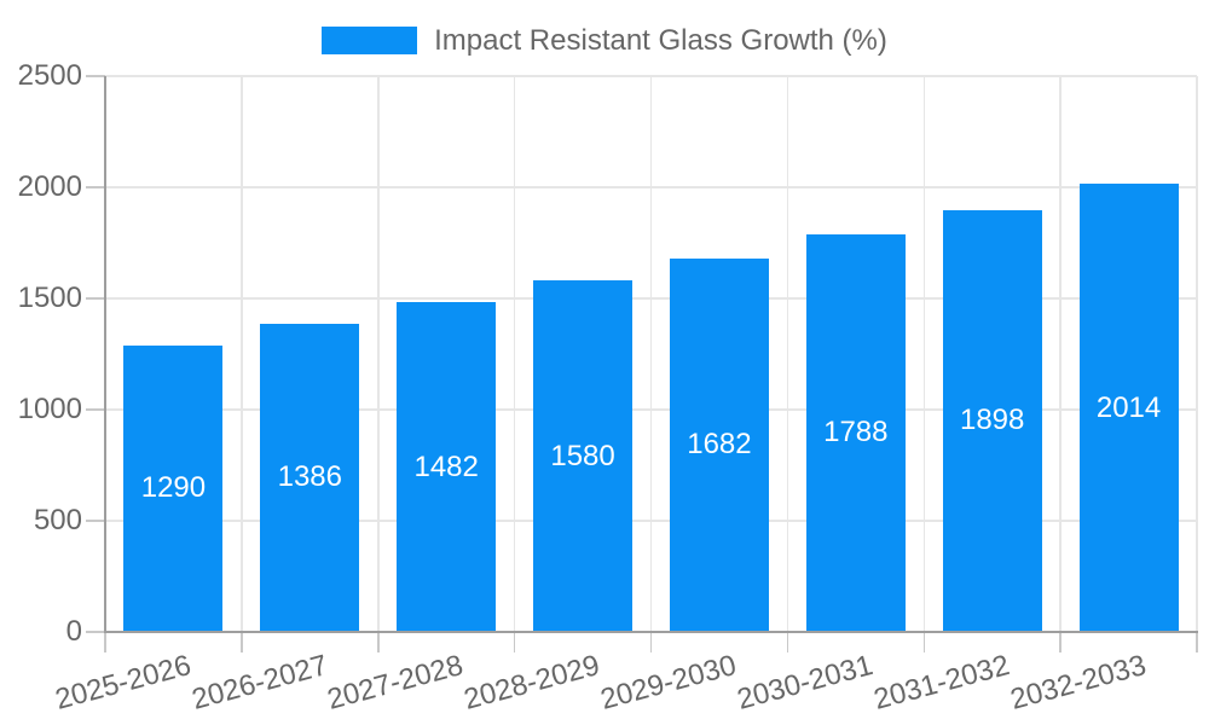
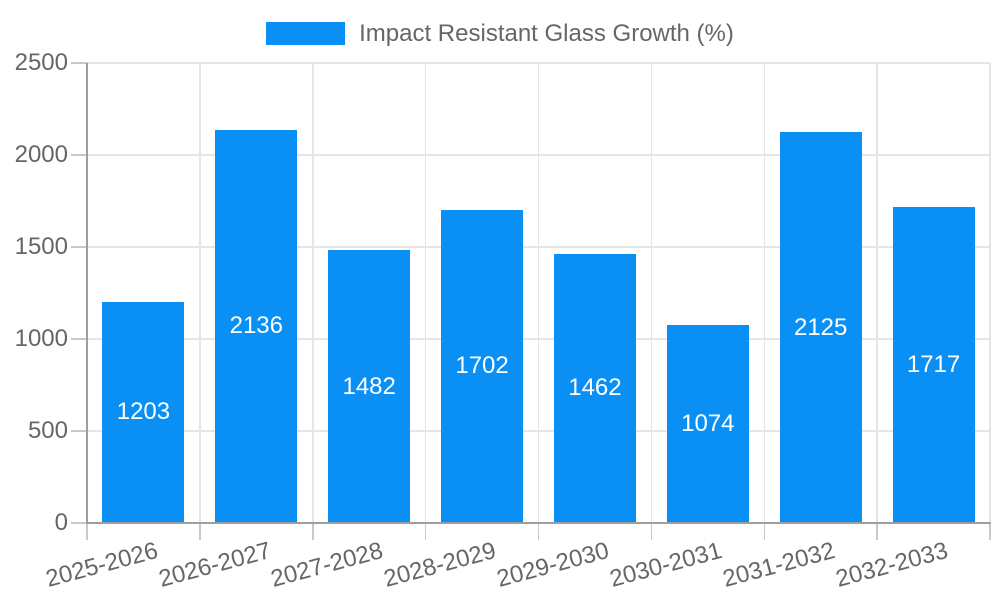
2025-2026: 1290 -> 1203
2026-2027: 1386 -> 2136
2028-2029: 1580 -> 1702
2029-2030: 1682 -> 1462
2030-2031: 1788 -> 1074
2031-2032: 1898 -> 2125
2032-2033: 2014 -> 1717
